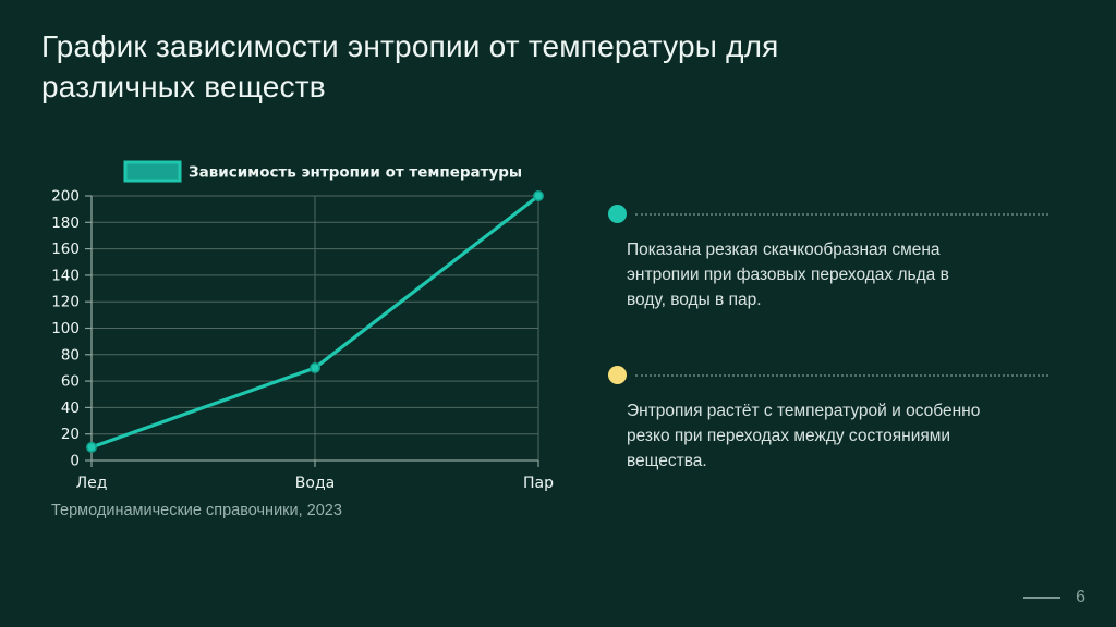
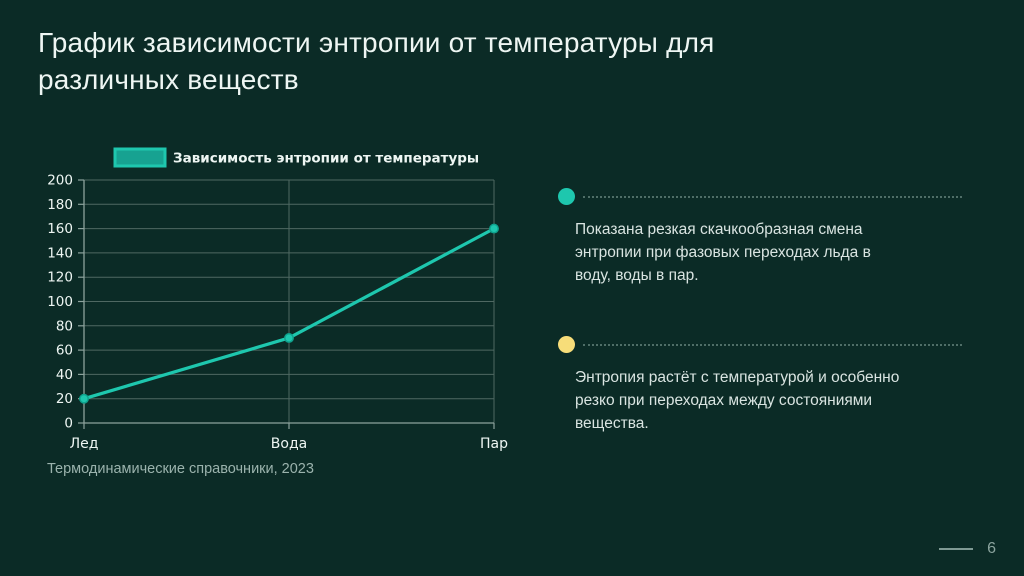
Лед: 10 -> 20
Пар: 200 -> 160
